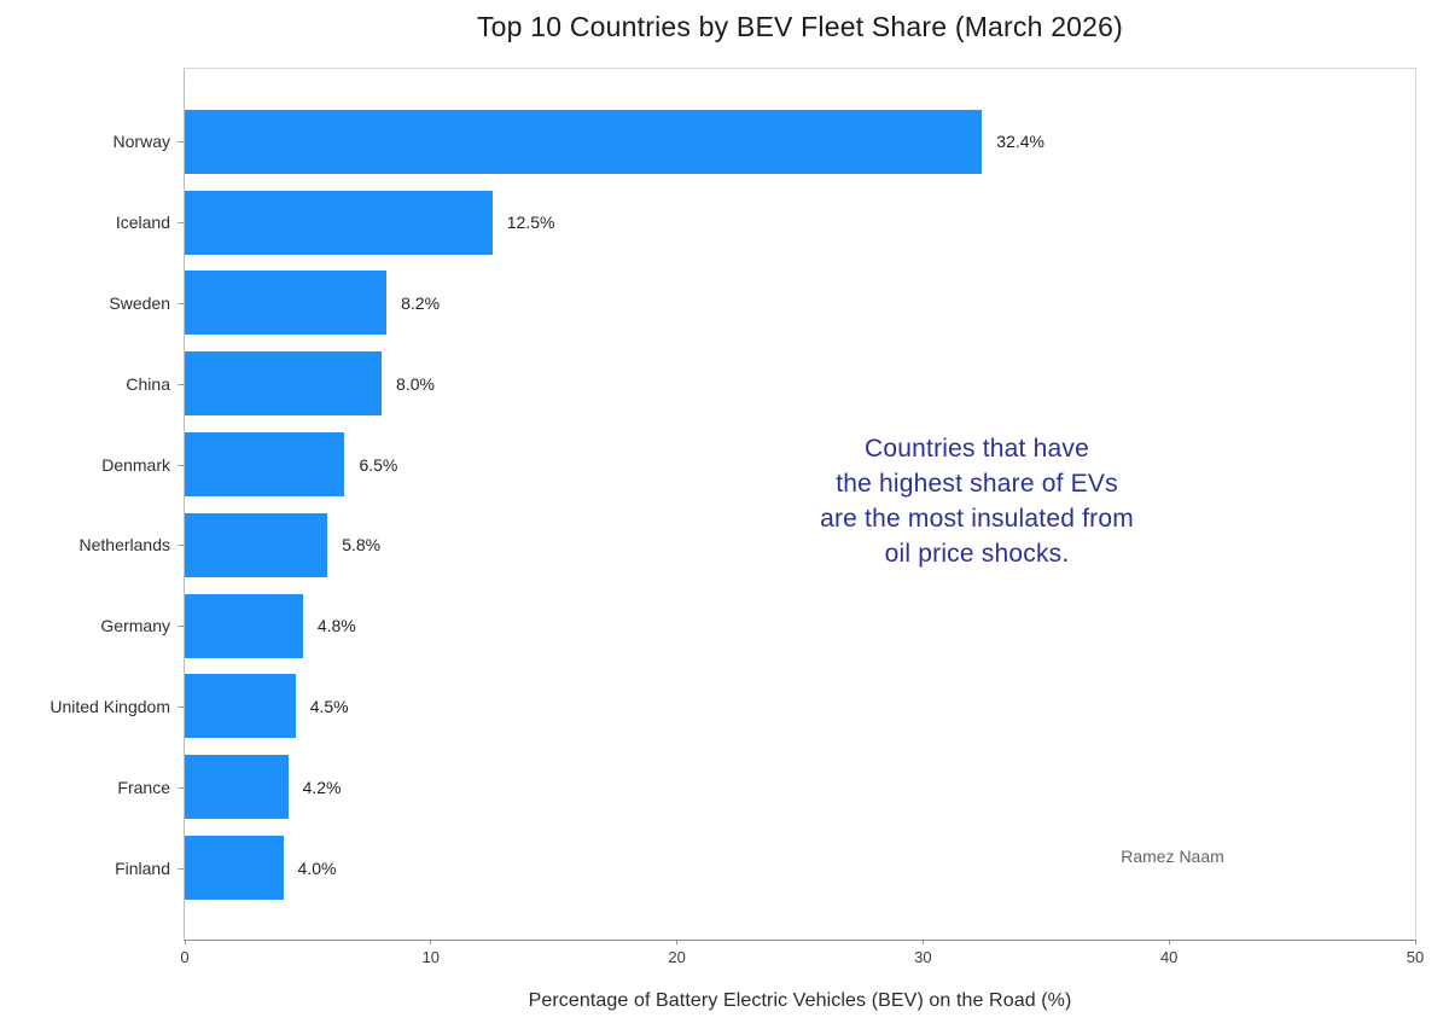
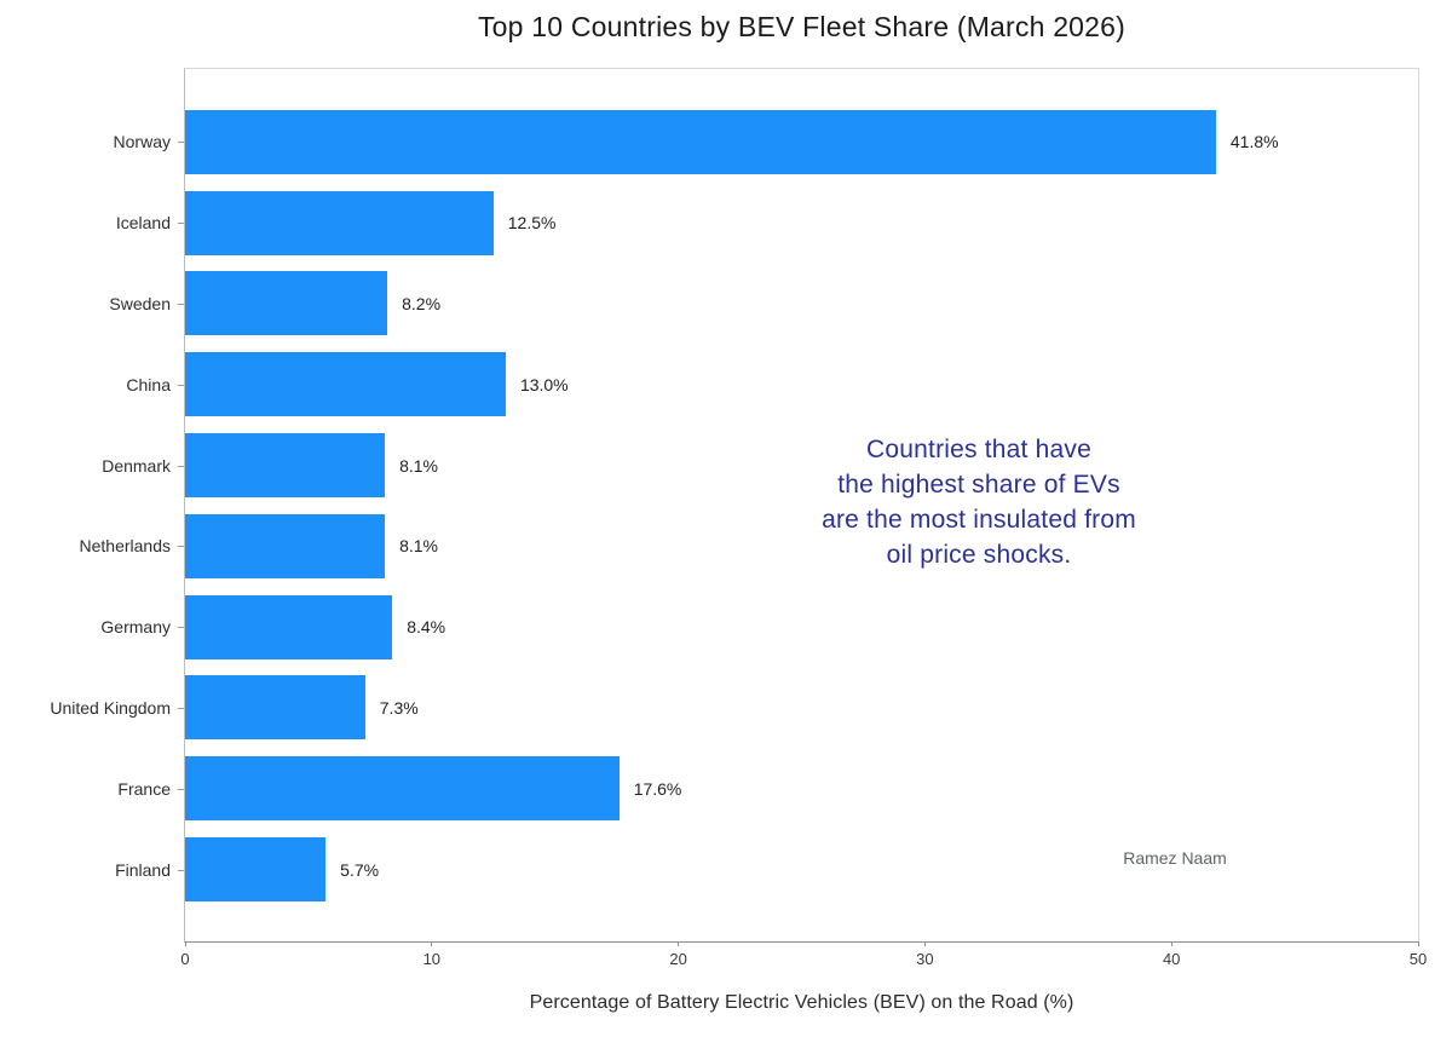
Norway: 32.4% -> 41.8%
China: 8.0% -> 13.0%
Denmark: 6.5% -> 8.1%
Netherlands: 5.8% -> 8.1%
Germany: 4.8% -> 8.4%
United Kingdom: 4.5% -> 7.3%
France: 4.2% -> 17.6%
Finland: 4.0% -> 5.7%
